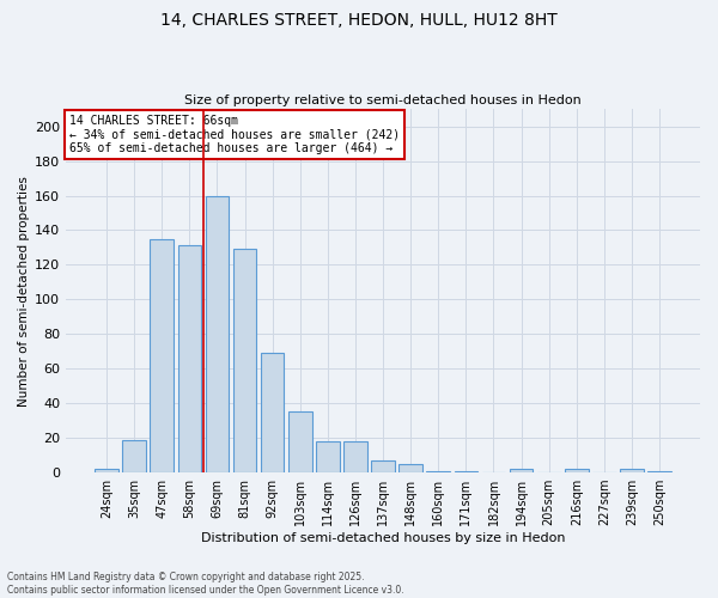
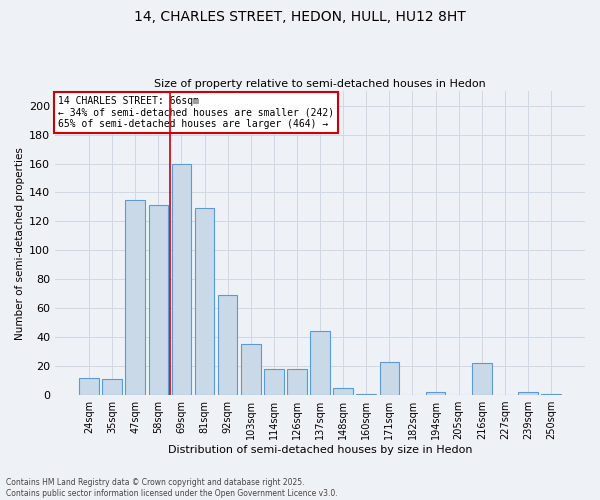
24sqm: 2 -> 12
35sqm: 19 -> 11
137sqm: 7 -> 44
171sqm: 1 -> 23
216sqm: 2 -> 22
